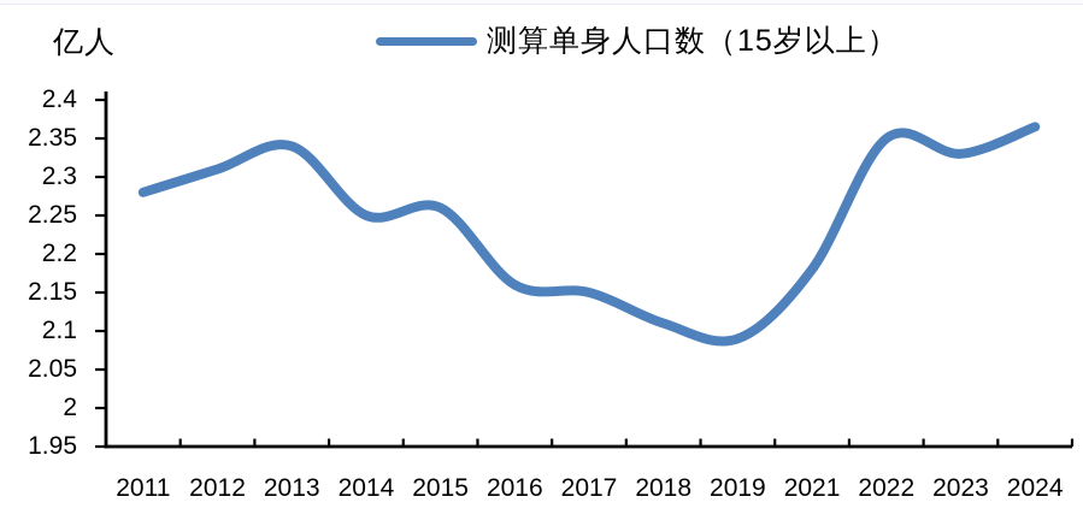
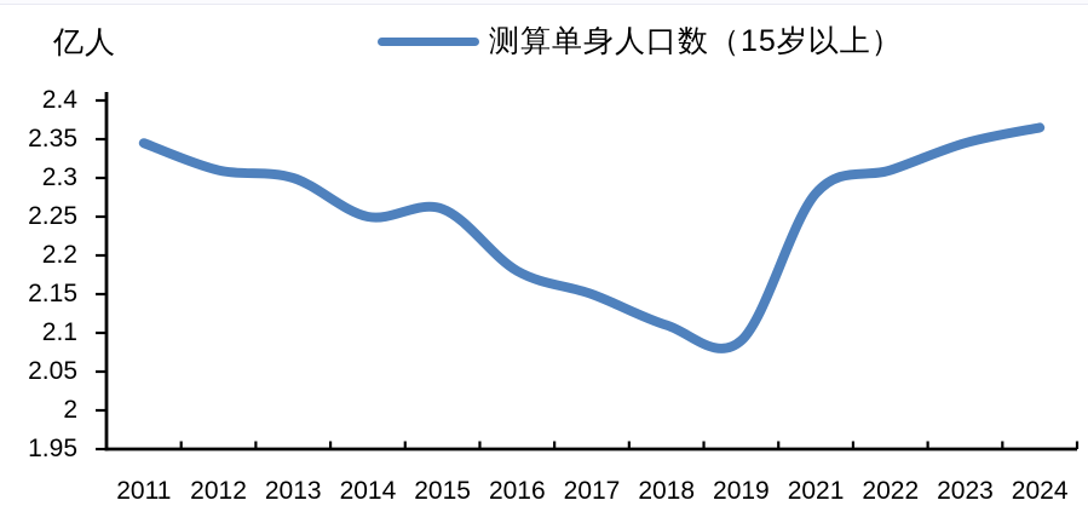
2011: 2.28 -> 2.35
2013: 2.34 -> 2.30
2016: 2.16 -> 2.18
2021: 2.18 -> 2.28
2022: 2.35 -> 2.31
2023: 2.33 -> 2.35
